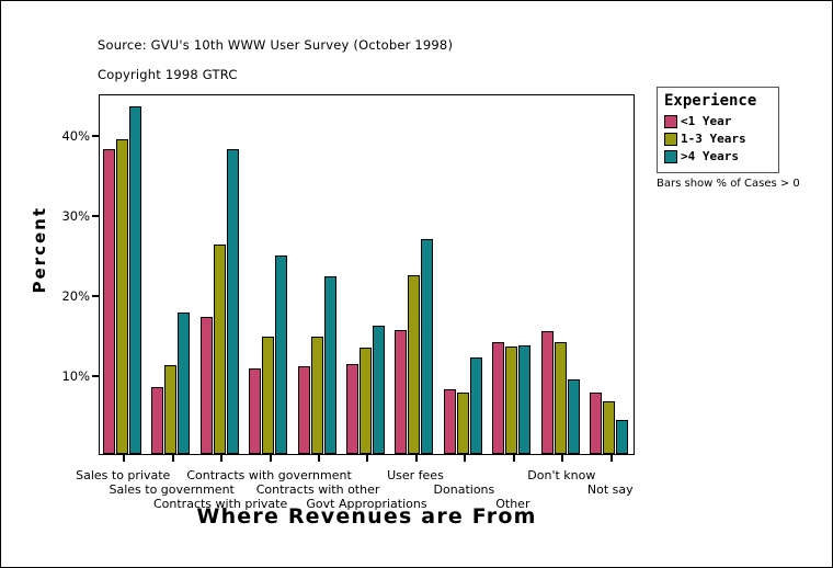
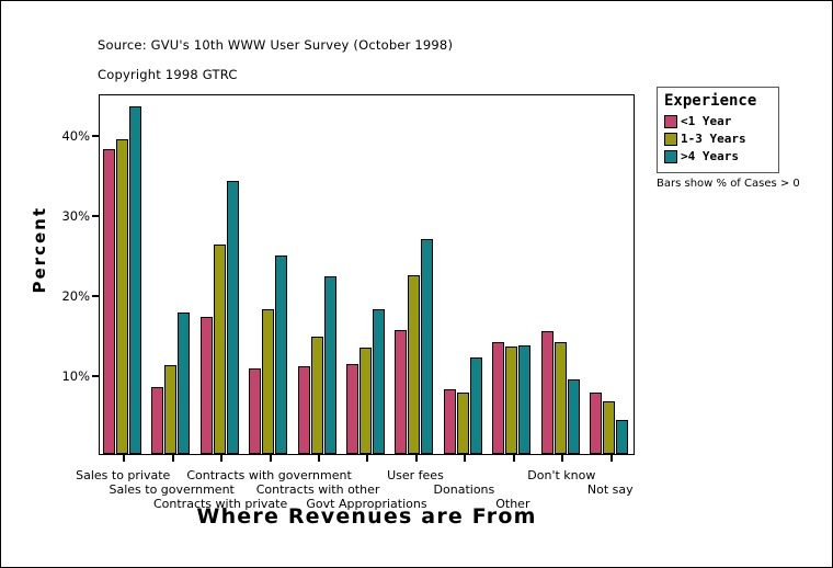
>4 Years/Contracts with private: 38% -> 34%
1-3 Years/Contracts with government: 15% -> 18%
>4 Years/Govt Appropriations: 16% -> 18%
